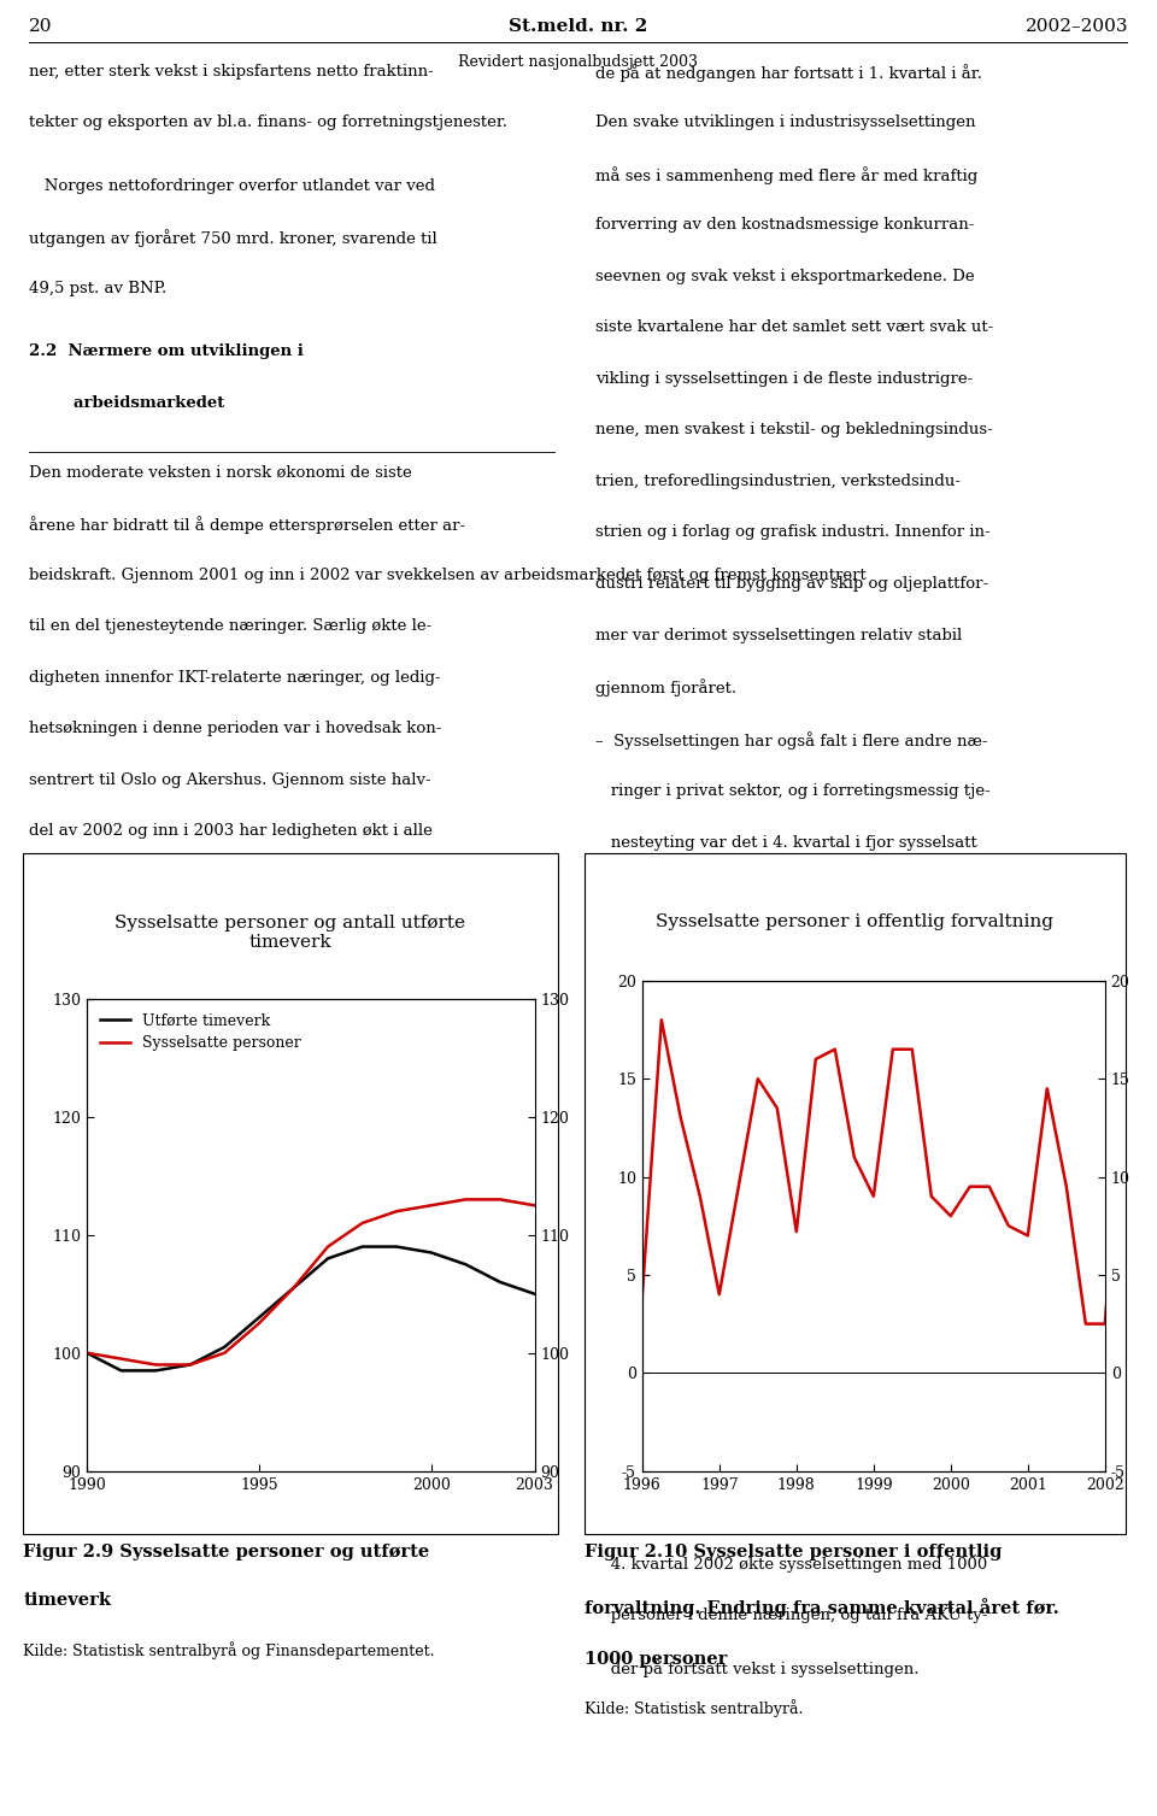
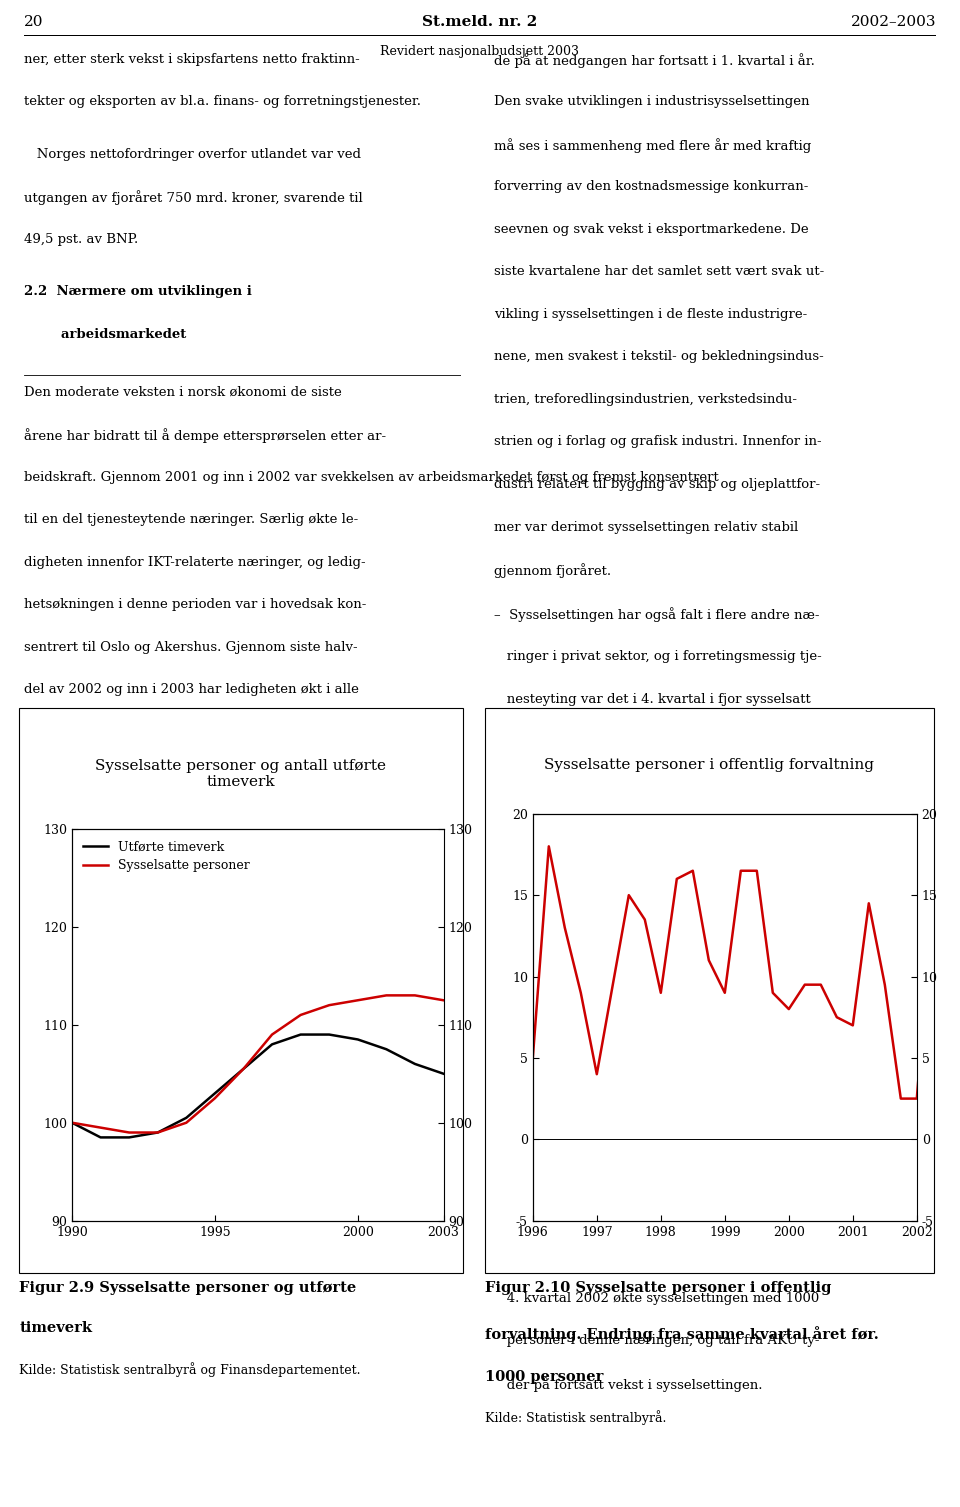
1996: 3.9 -> 5.0
1998: 7.2 -> 9.0
